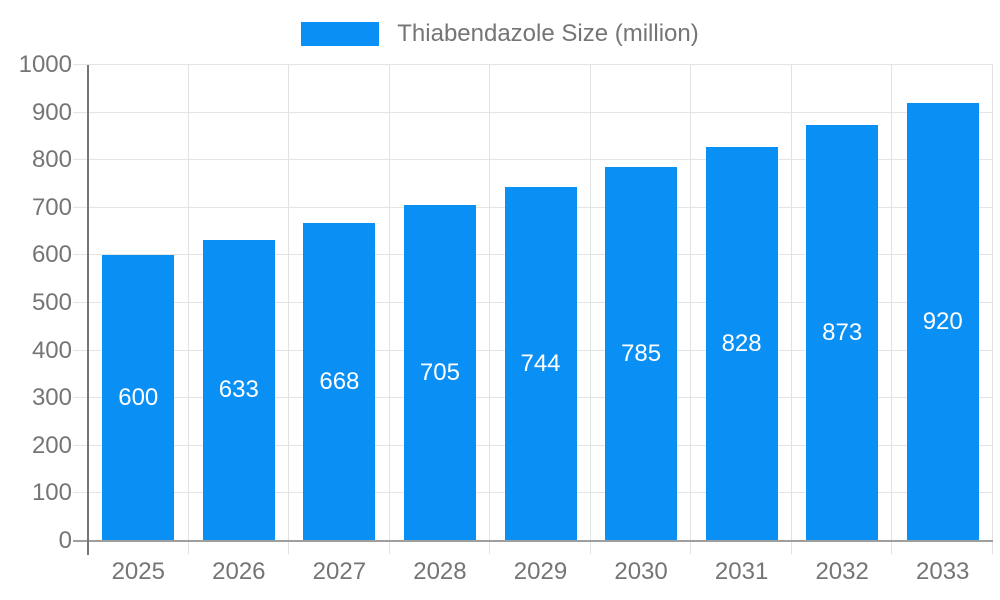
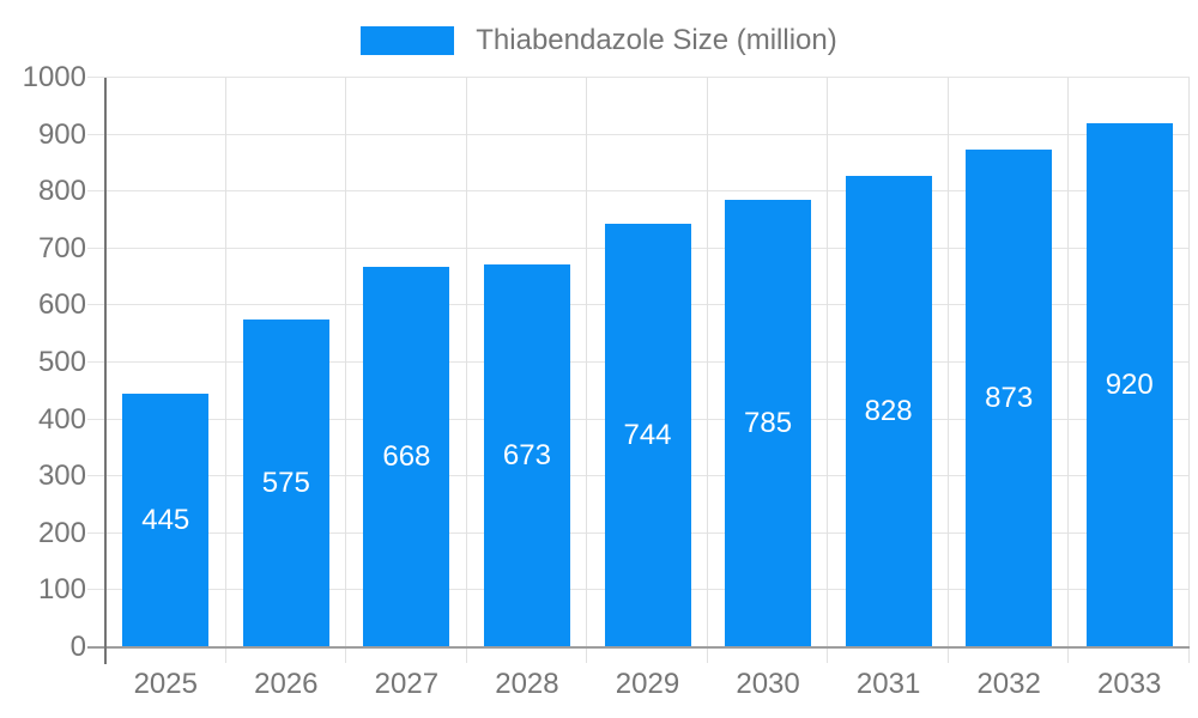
2025: 600 -> 445
2026: 633 -> 575
2028: 705 -> 673
